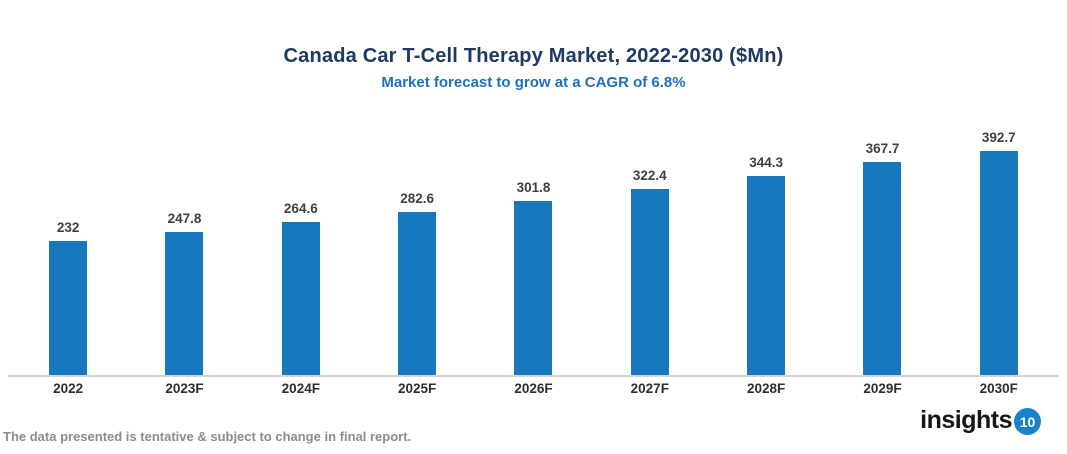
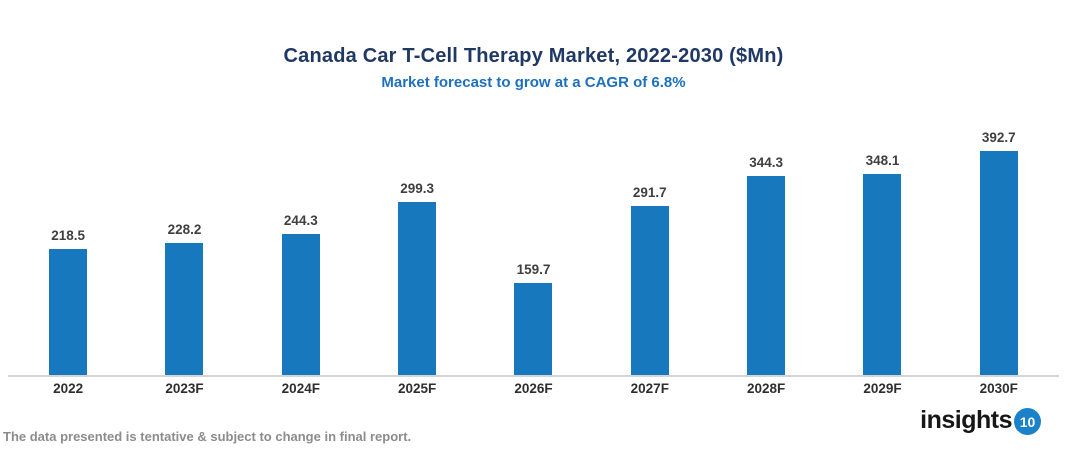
2022: 232 -> 218.5
2023F: 247.8 -> 228.2
2024F: 264.6 -> 244.3
2025F: 282.6 -> 299.3
2026F: 301.8 -> 159.7
2027F: 322.4 -> 291.7
2029F: 367.7 -> 348.1
